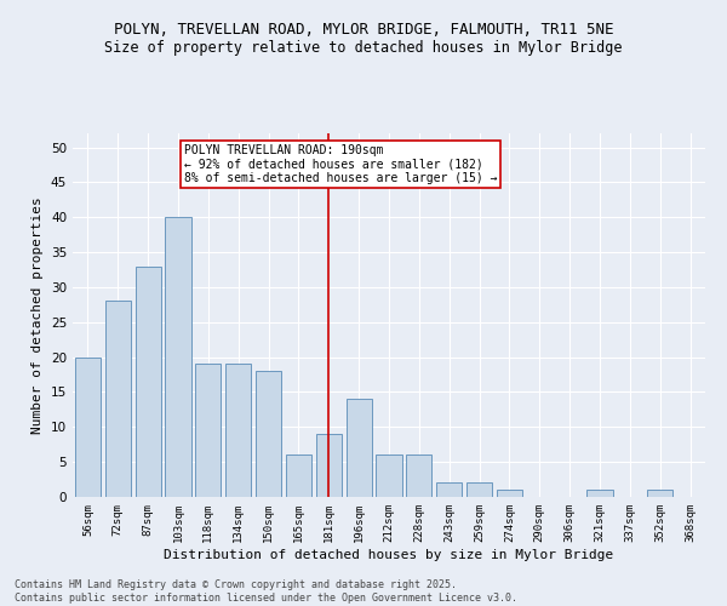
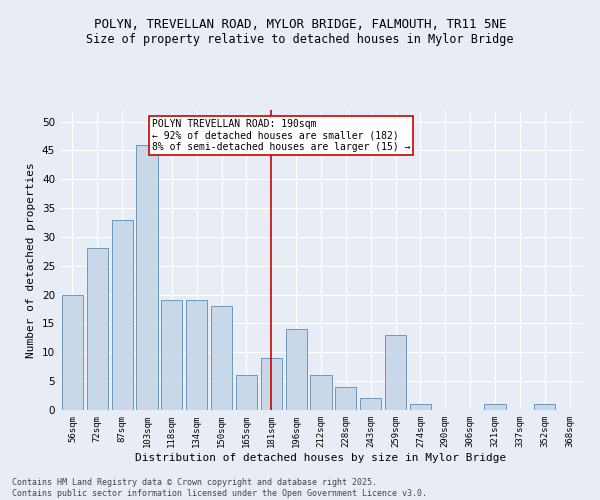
103sqm: 40 -> 46
228sqm: 6 -> 4
259sqm: 2 -> 13
